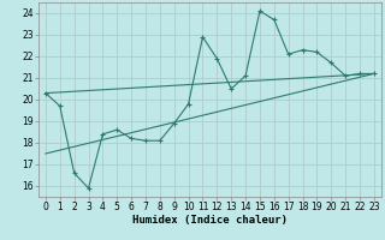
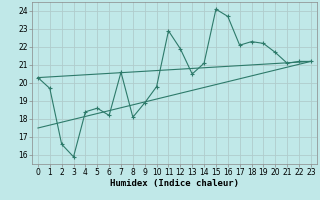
7: 18.1 -> 20.6
